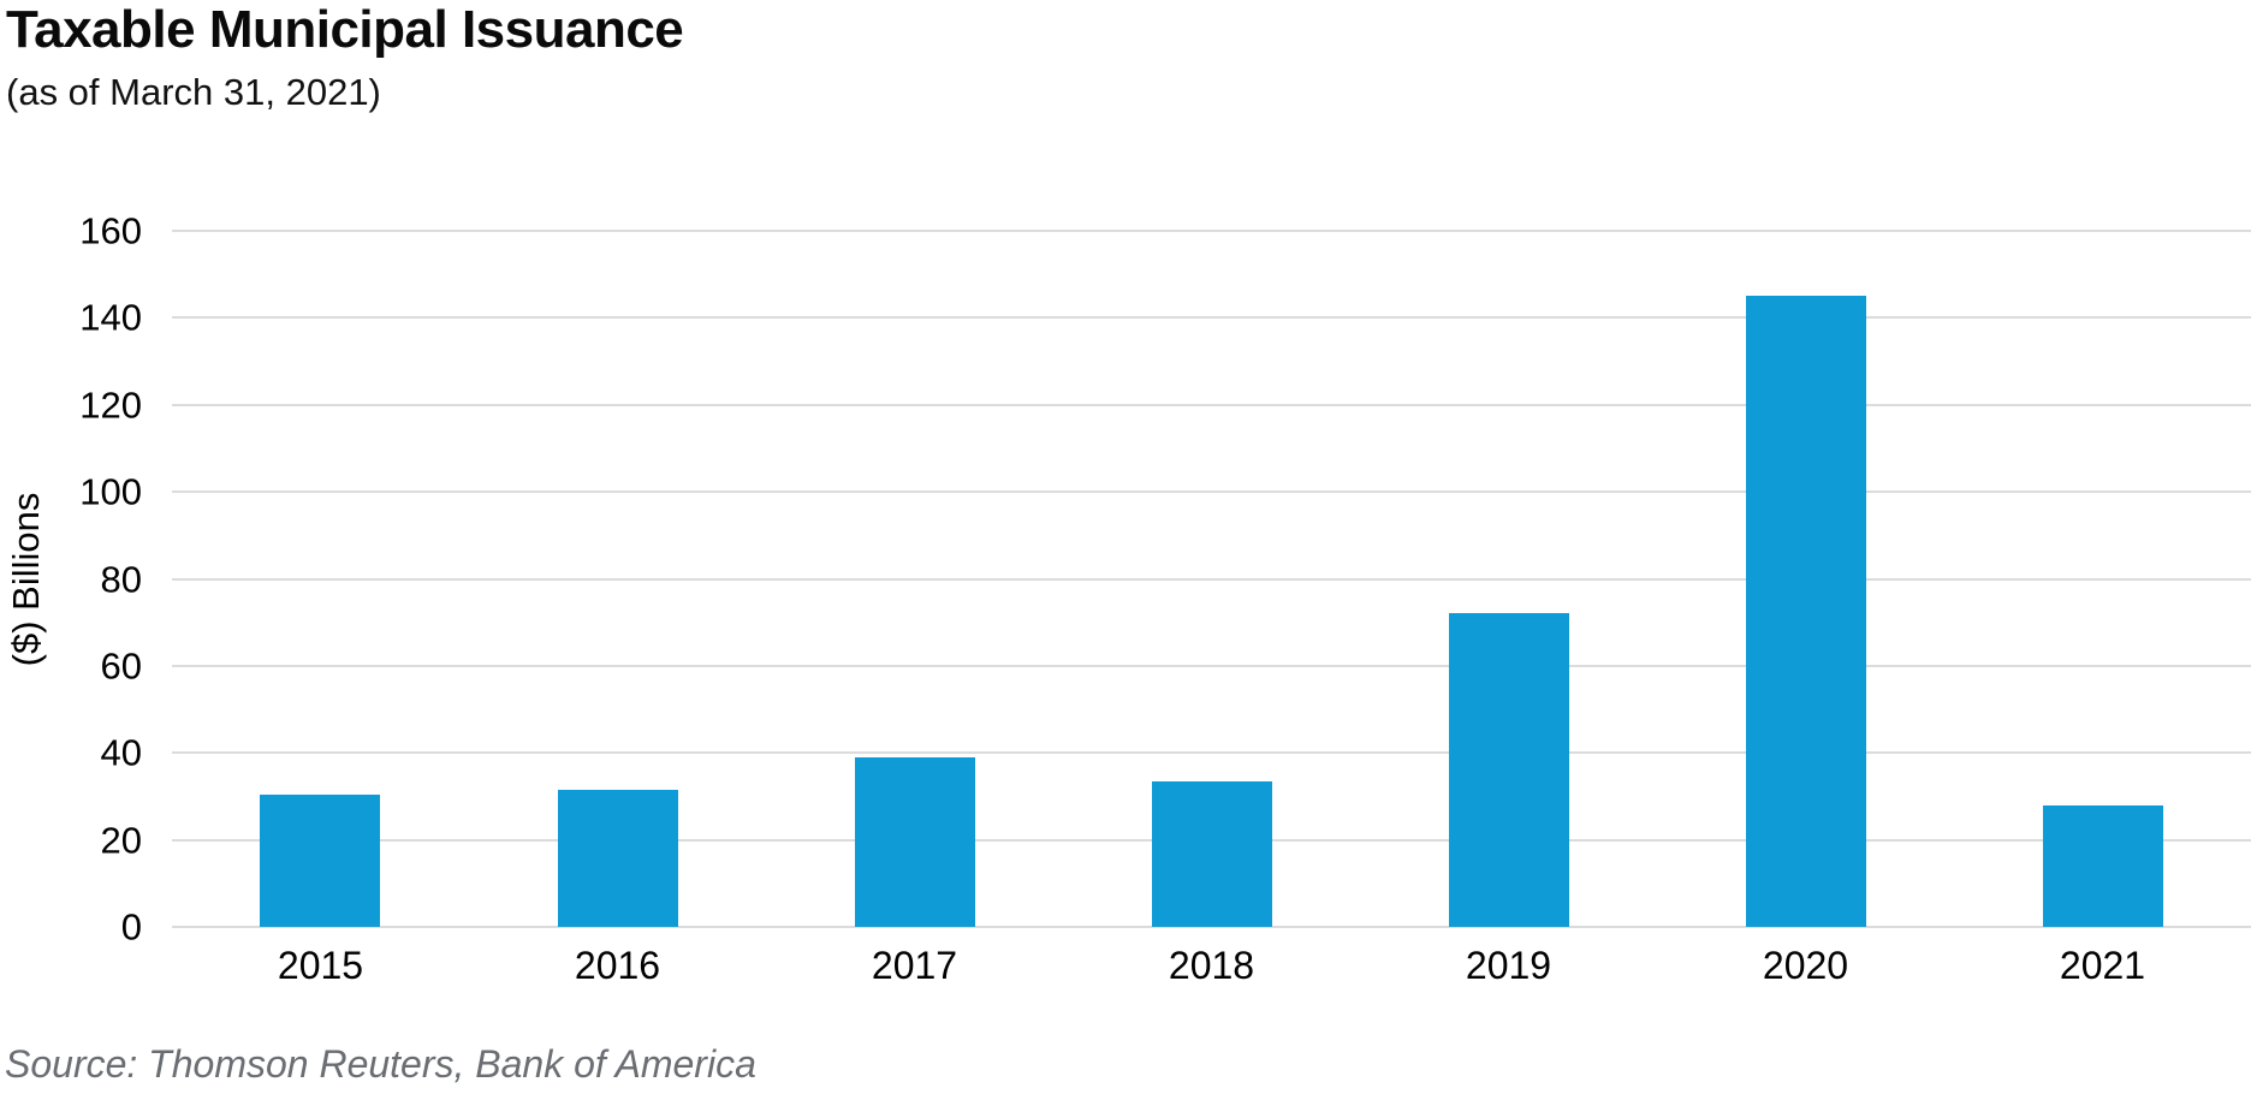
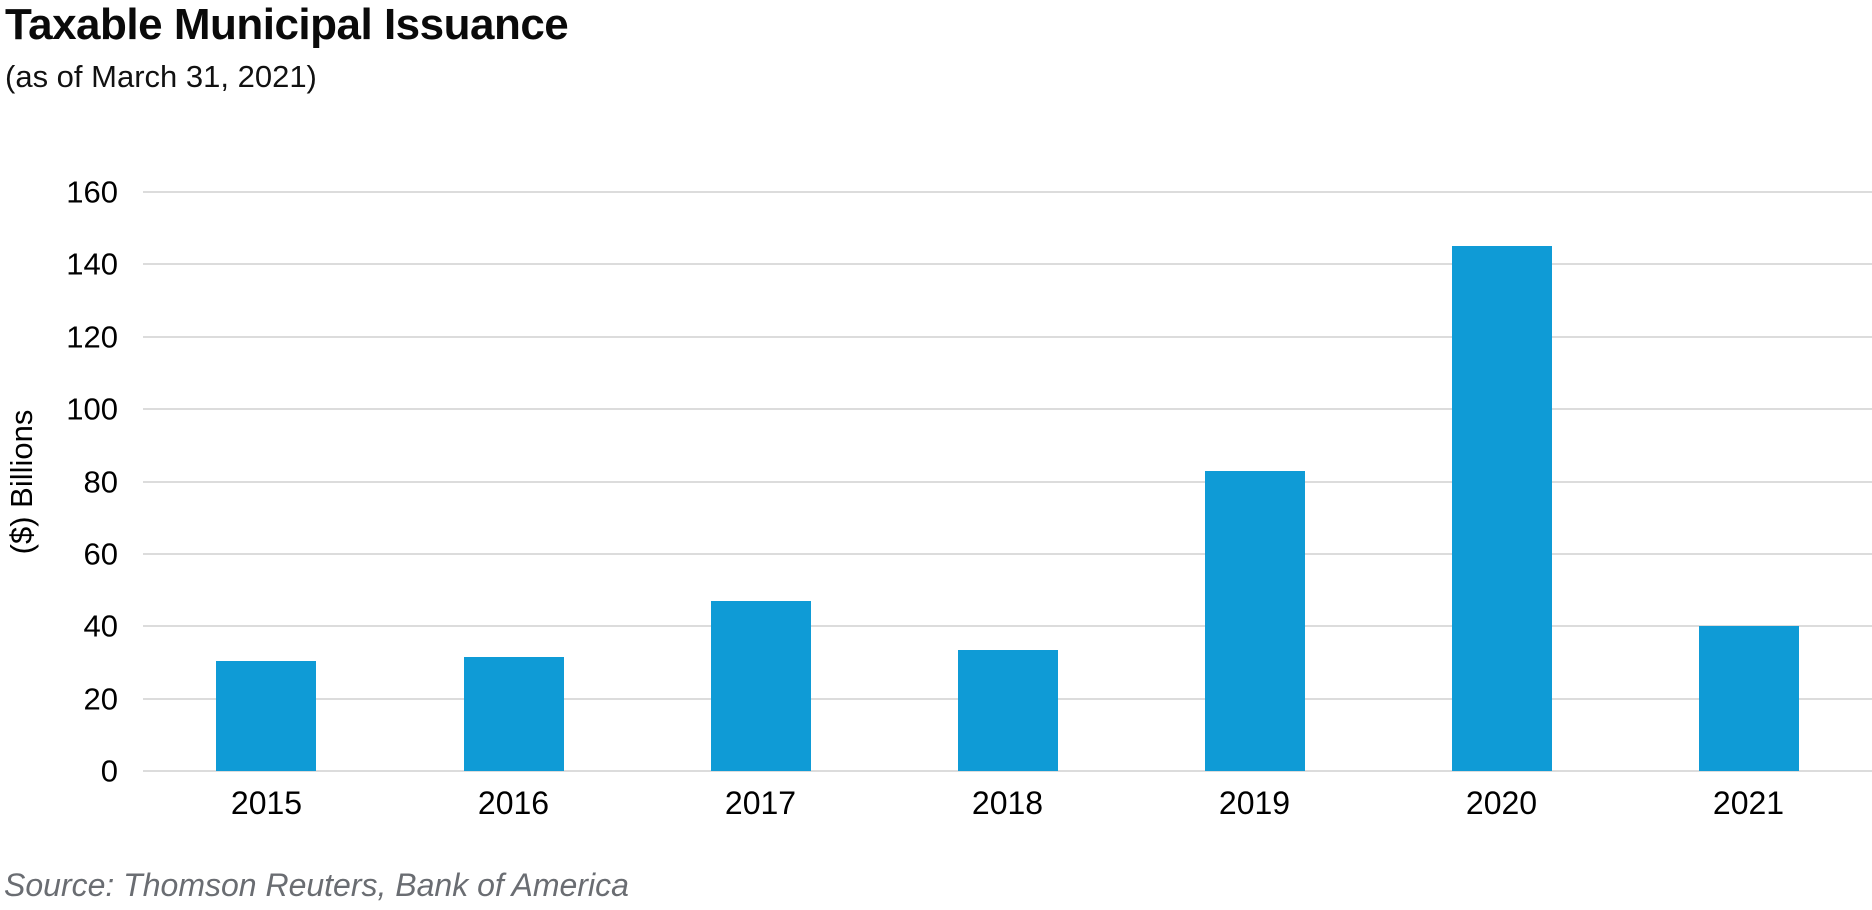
2017: 39 -> 47
2019: 72 -> 83
2021: 28 -> 40
